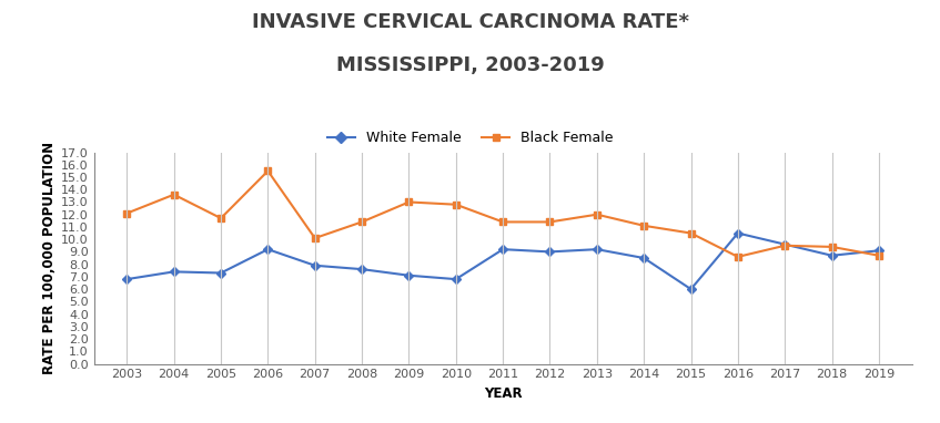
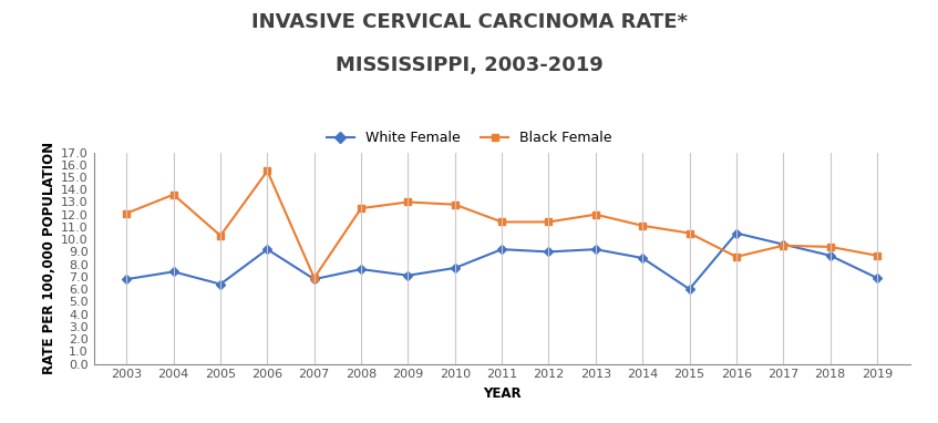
White Female/2005: 7.3 -> 6.4
Black Female/2005: 11.7 -> 10.3
White Female/2007: 7.9 -> 6.8
Black Female/2007: 10.1 -> 6.9
Black Female/2008: 11.4 -> 12.5
White Female/2010: 6.8 -> 7.7
White Female/2019: 9.1 -> 6.9
